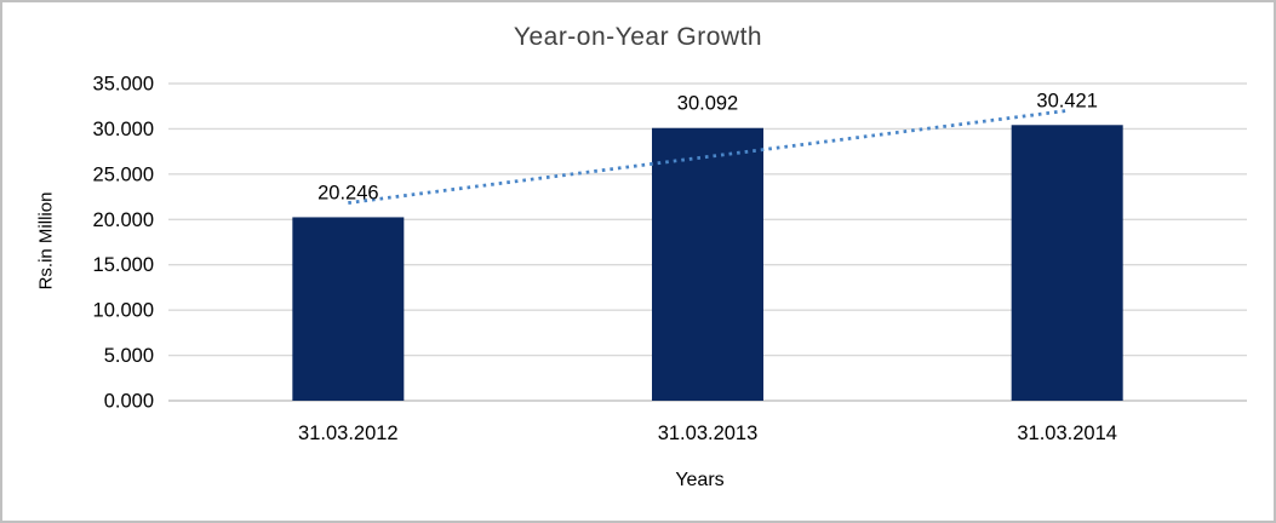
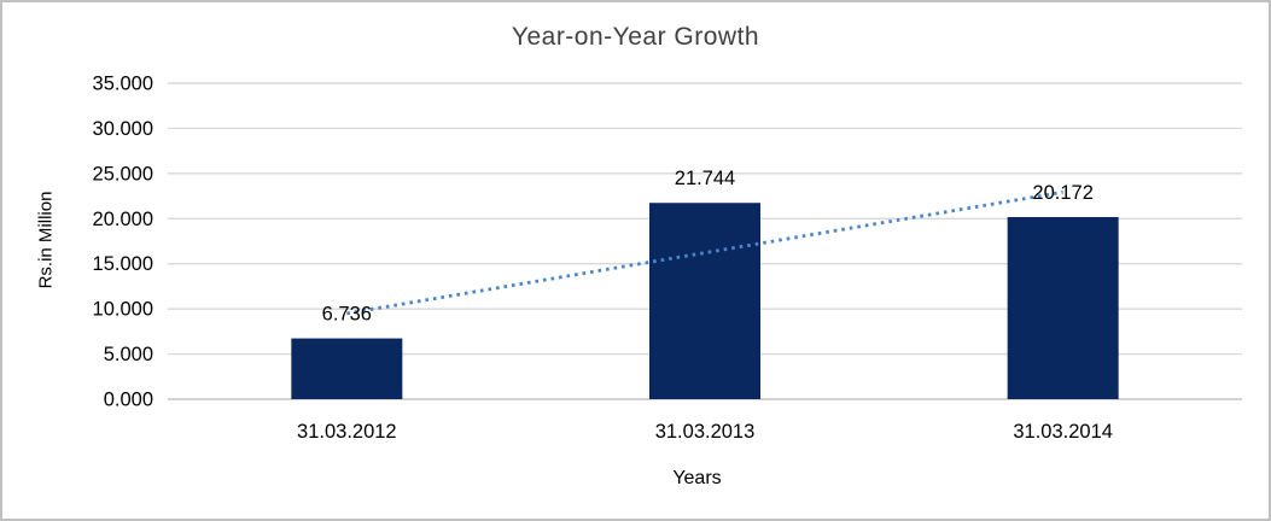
31.03.2012: 20.246 -> 6.736
31.03.2013: 30.092 -> 21.744
31.03.2014: 30.421 -> 20.172
